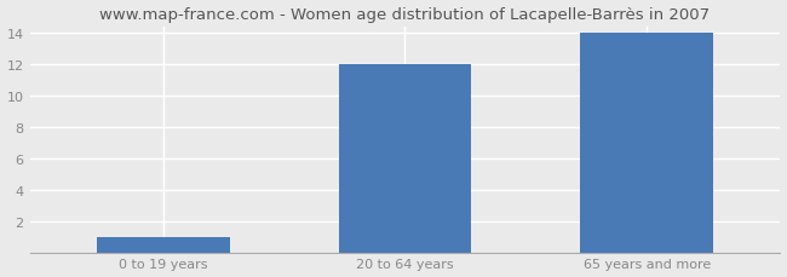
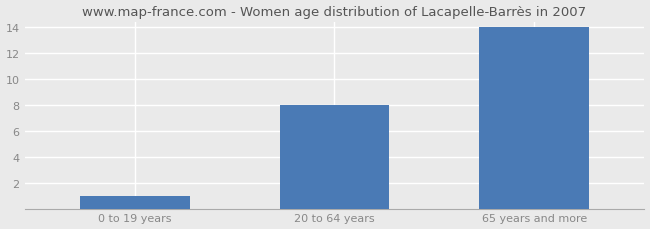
20 to 64 years: 12 -> 8
